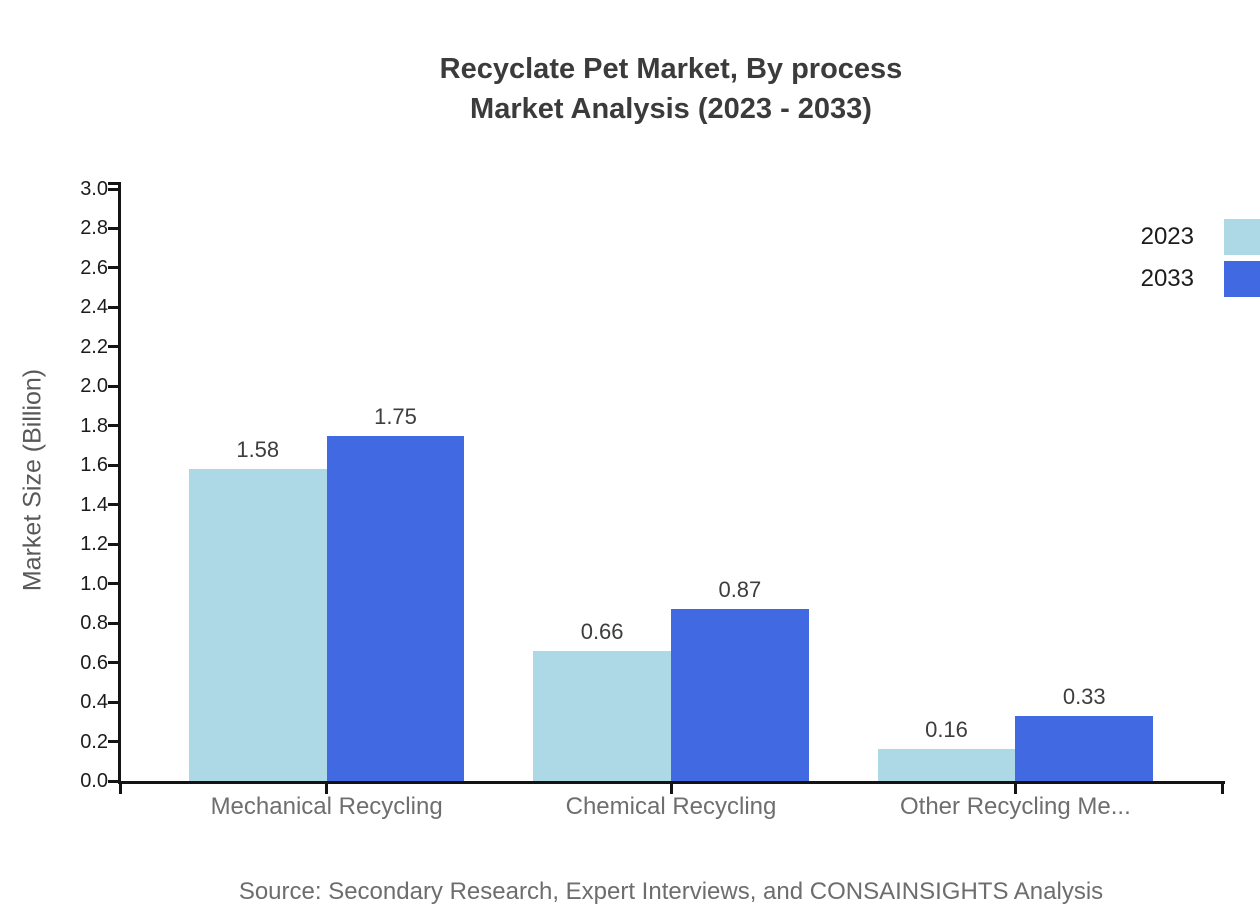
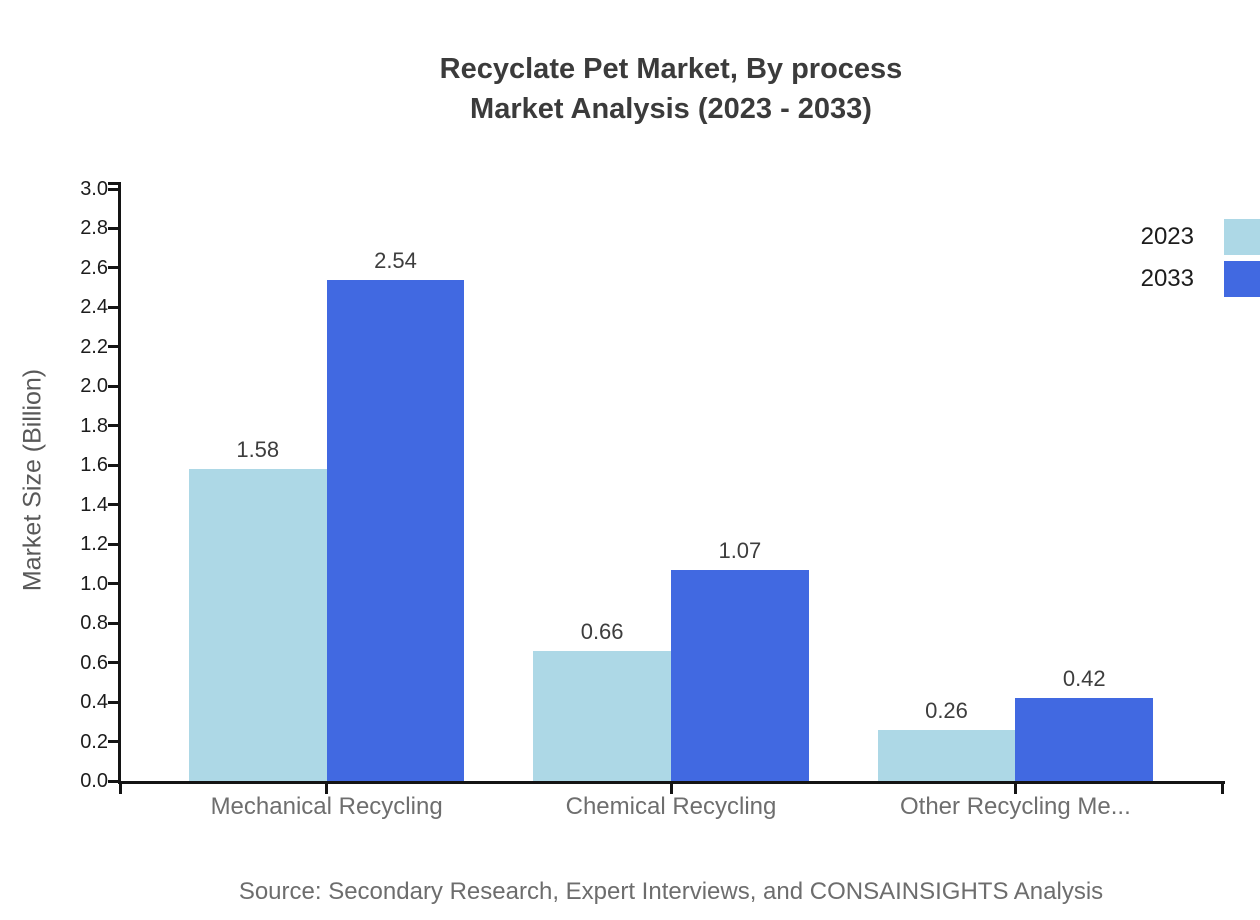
2033/Mechanical Recycling: 1.75 -> 2.54
2033/Chemical Recycling: 0.87 -> 1.07
2023/Other Recycling Me...: 0.16 -> 0.26
2033/Other Recycling Me...: 0.33 -> 0.42
